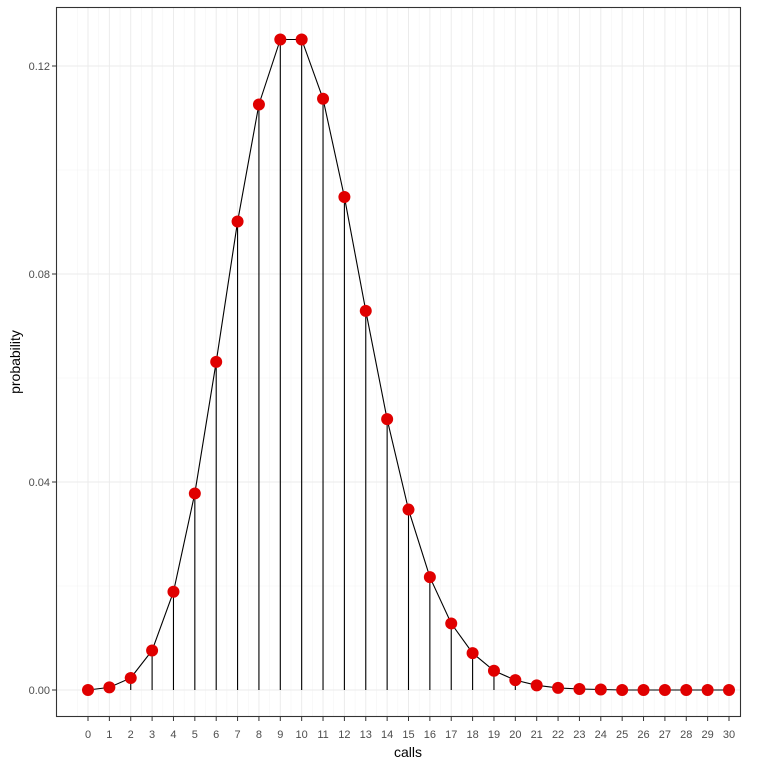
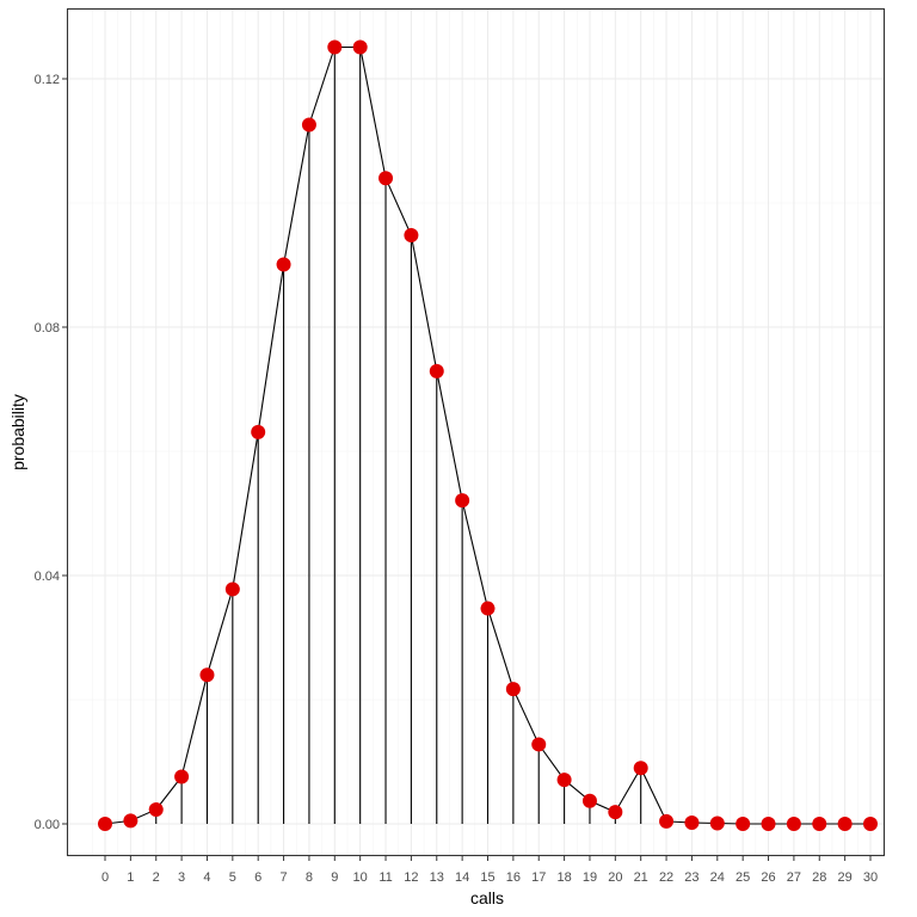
4: 0.019 -> 0.024
11: 0.114 -> 0.104
21: 0.001 -> 0.009
